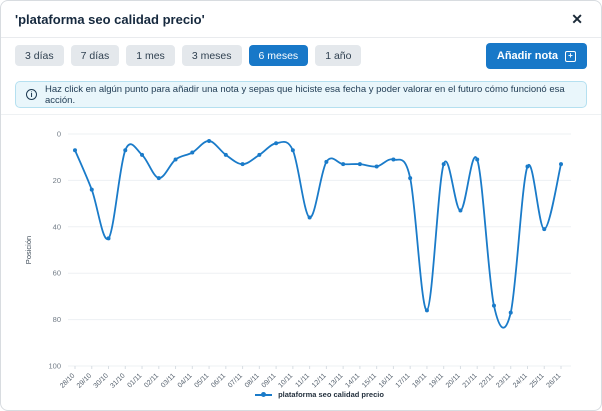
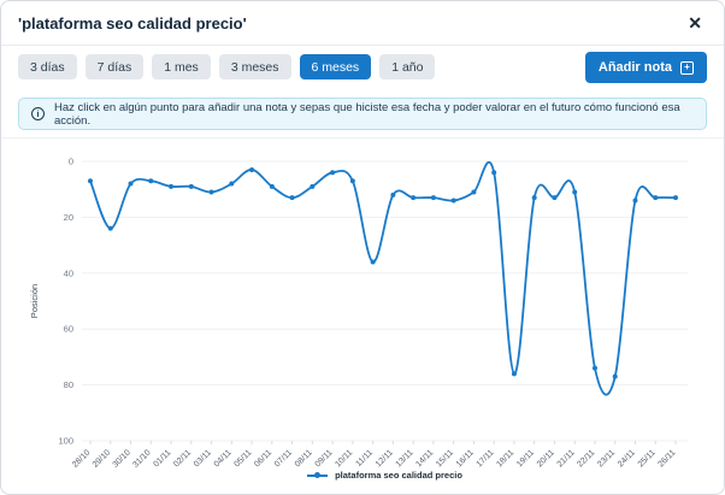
30/10: 45 -> 8
02/11: 19 -> 9
17/11: 19 -> 4
20/11: 33 -> 13
25/11: 41 -> 13
